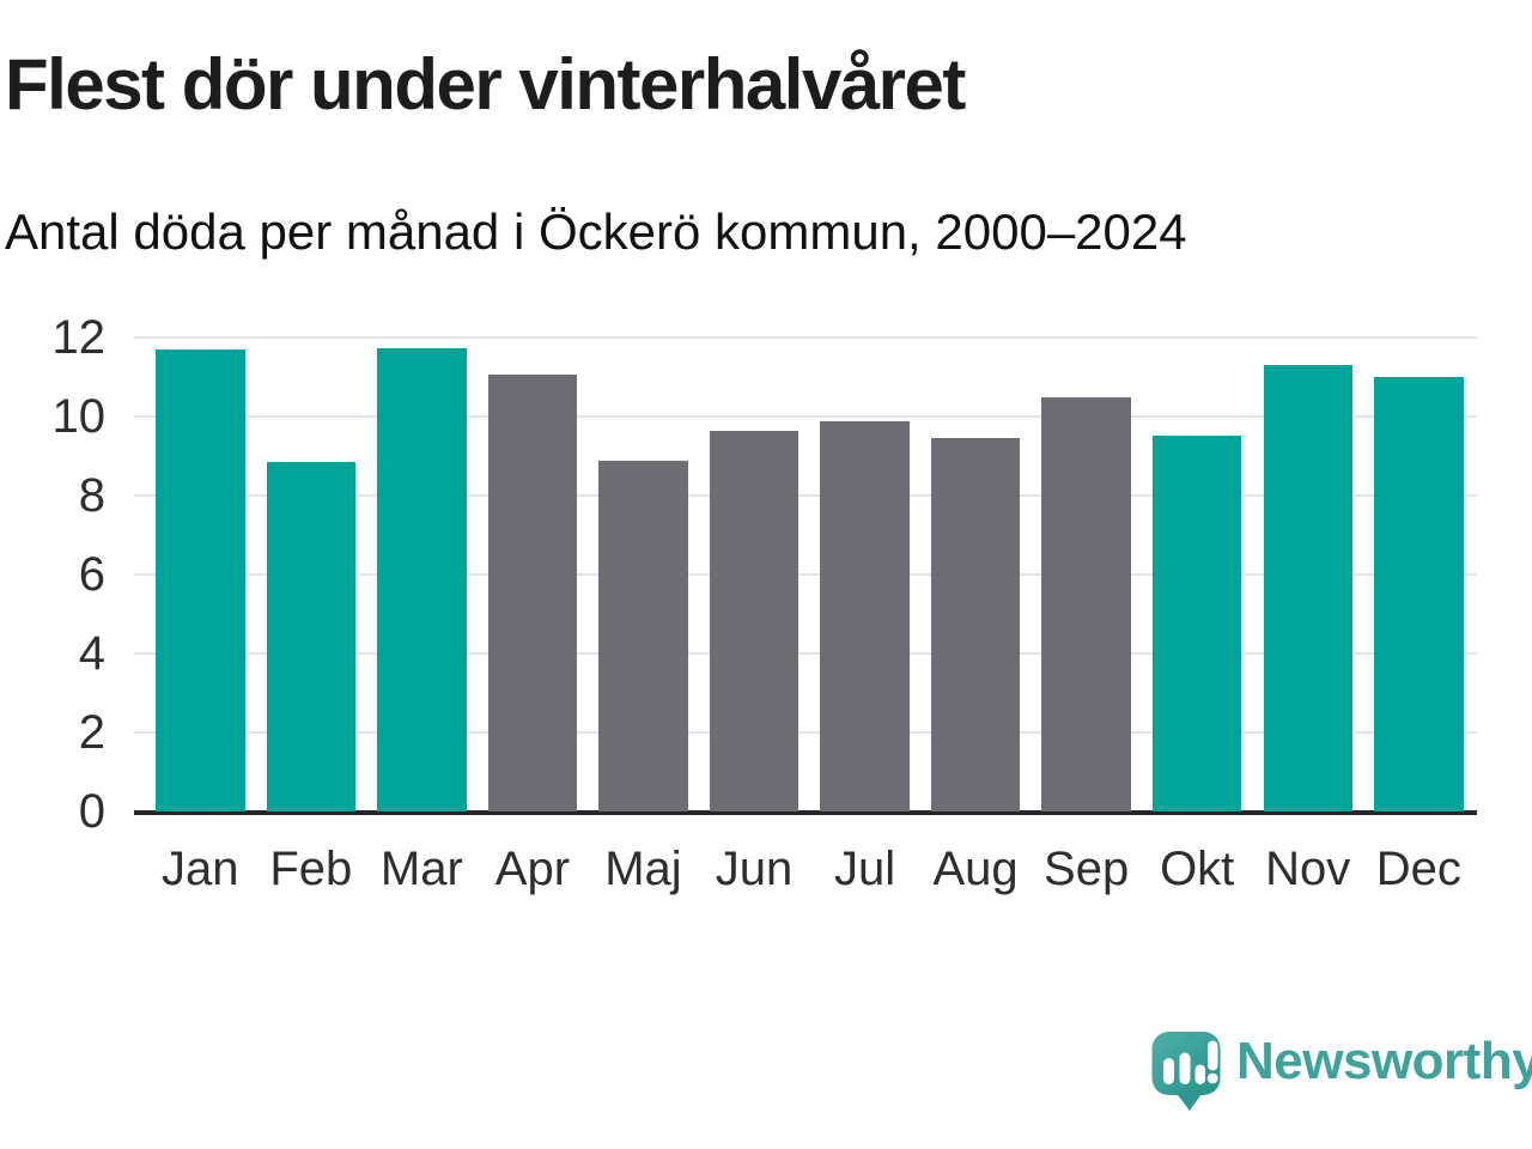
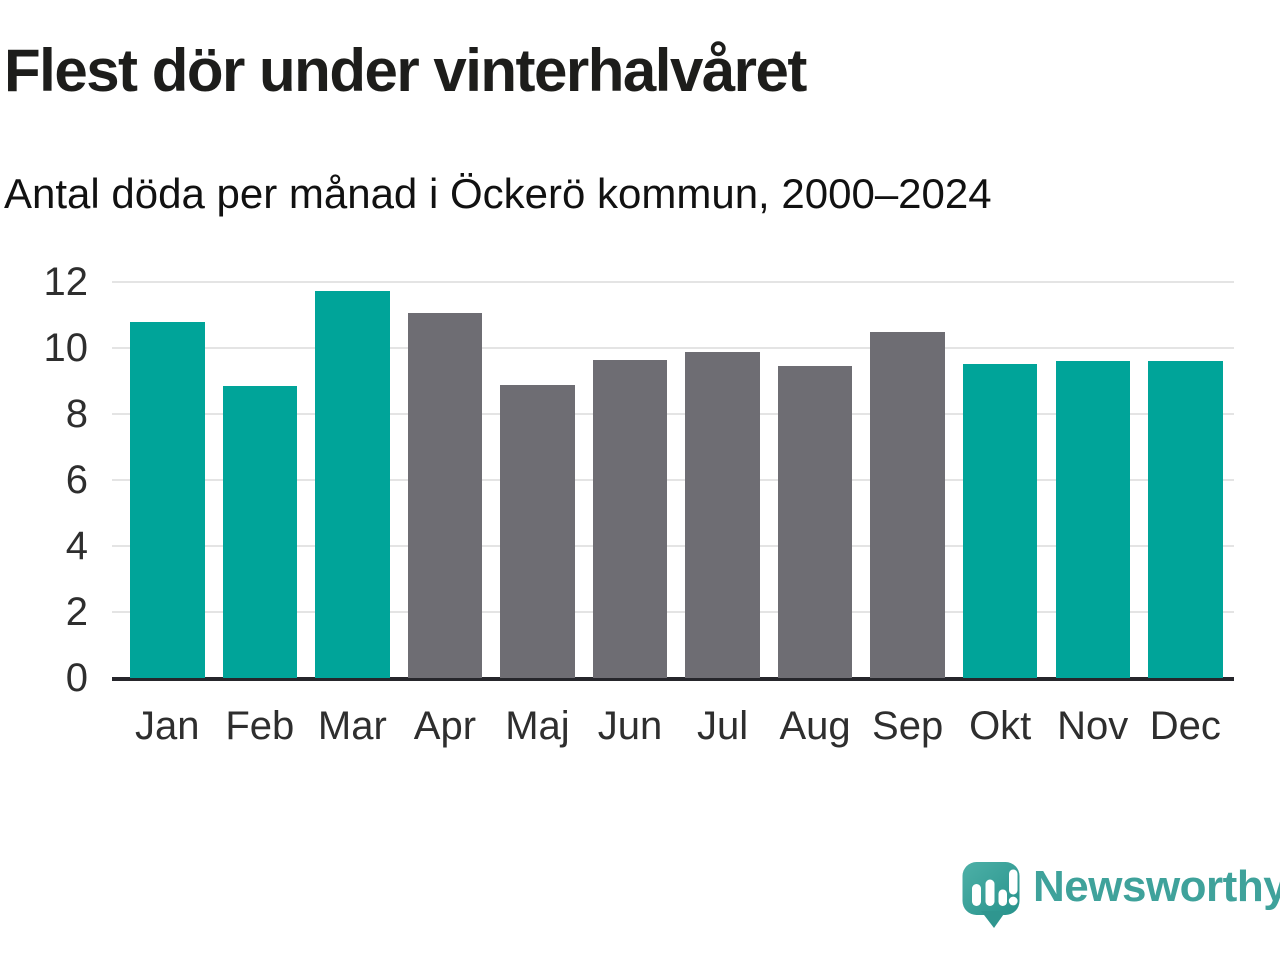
Jan: 11.7 -> 10.8
Nov: 11.3 -> 9.6
Dec: 11.0 -> 9.6
